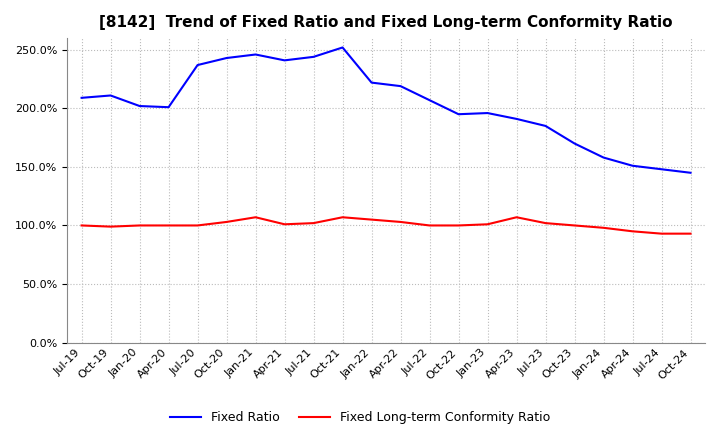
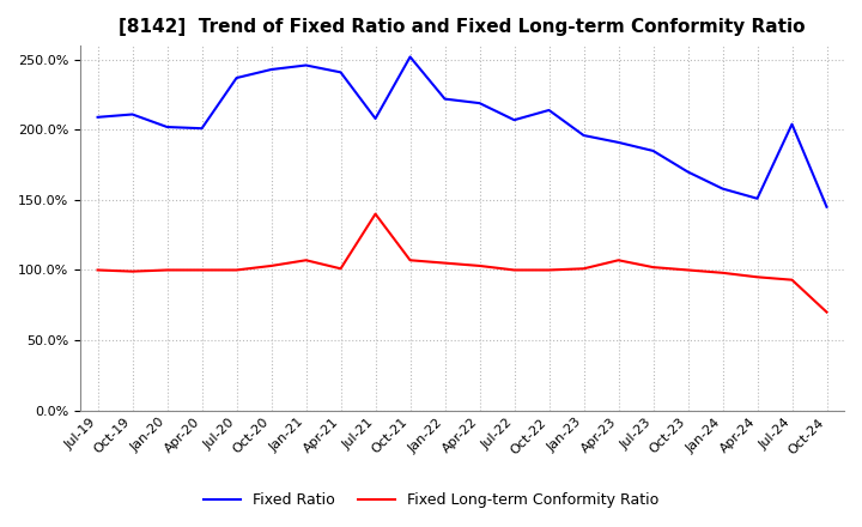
Fixed Ratio/Jul-21: 244% -> 208%
Fixed Long-term Conformity Ratio/Jul-21: 102% -> 140%
Fixed Ratio/Oct-22: 195% -> 214%
Fixed Ratio/Jul-24: 148% -> 204%
Fixed Long-term Conformity Ratio/Oct-24: 93% -> 70%
